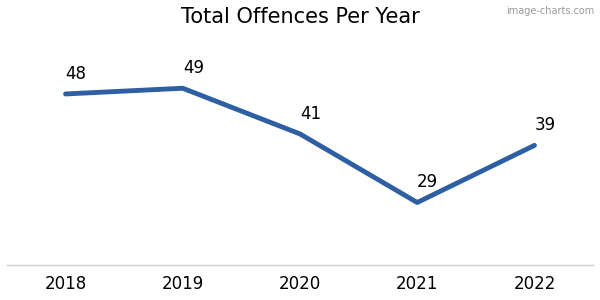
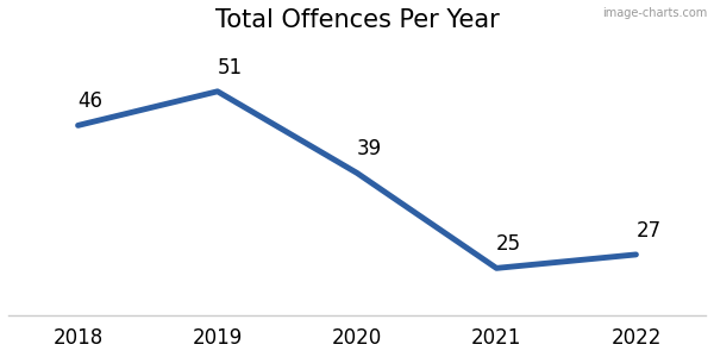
2018: 48 -> 46
2019: 49 -> 51
2020: 41 -> 39
2021: 29 -> 25
2022: 39 -> 27
